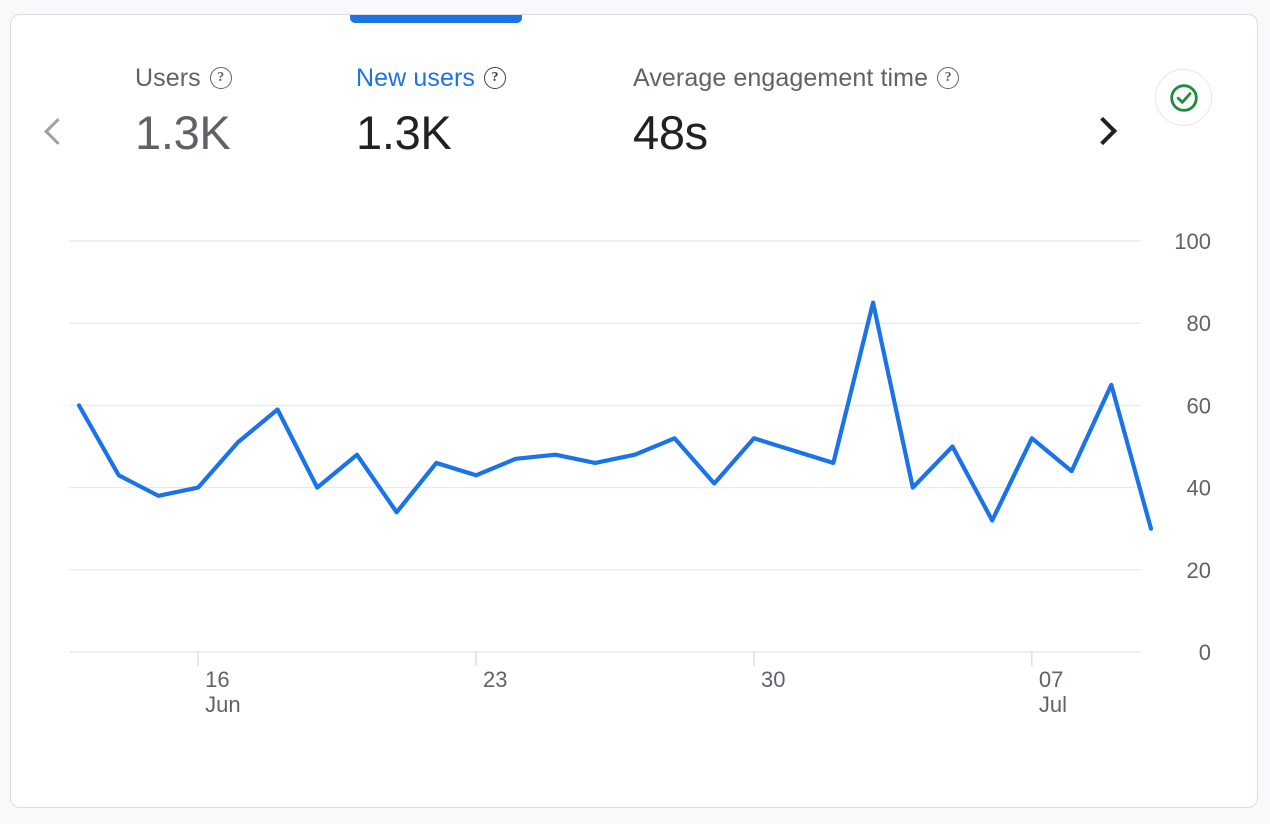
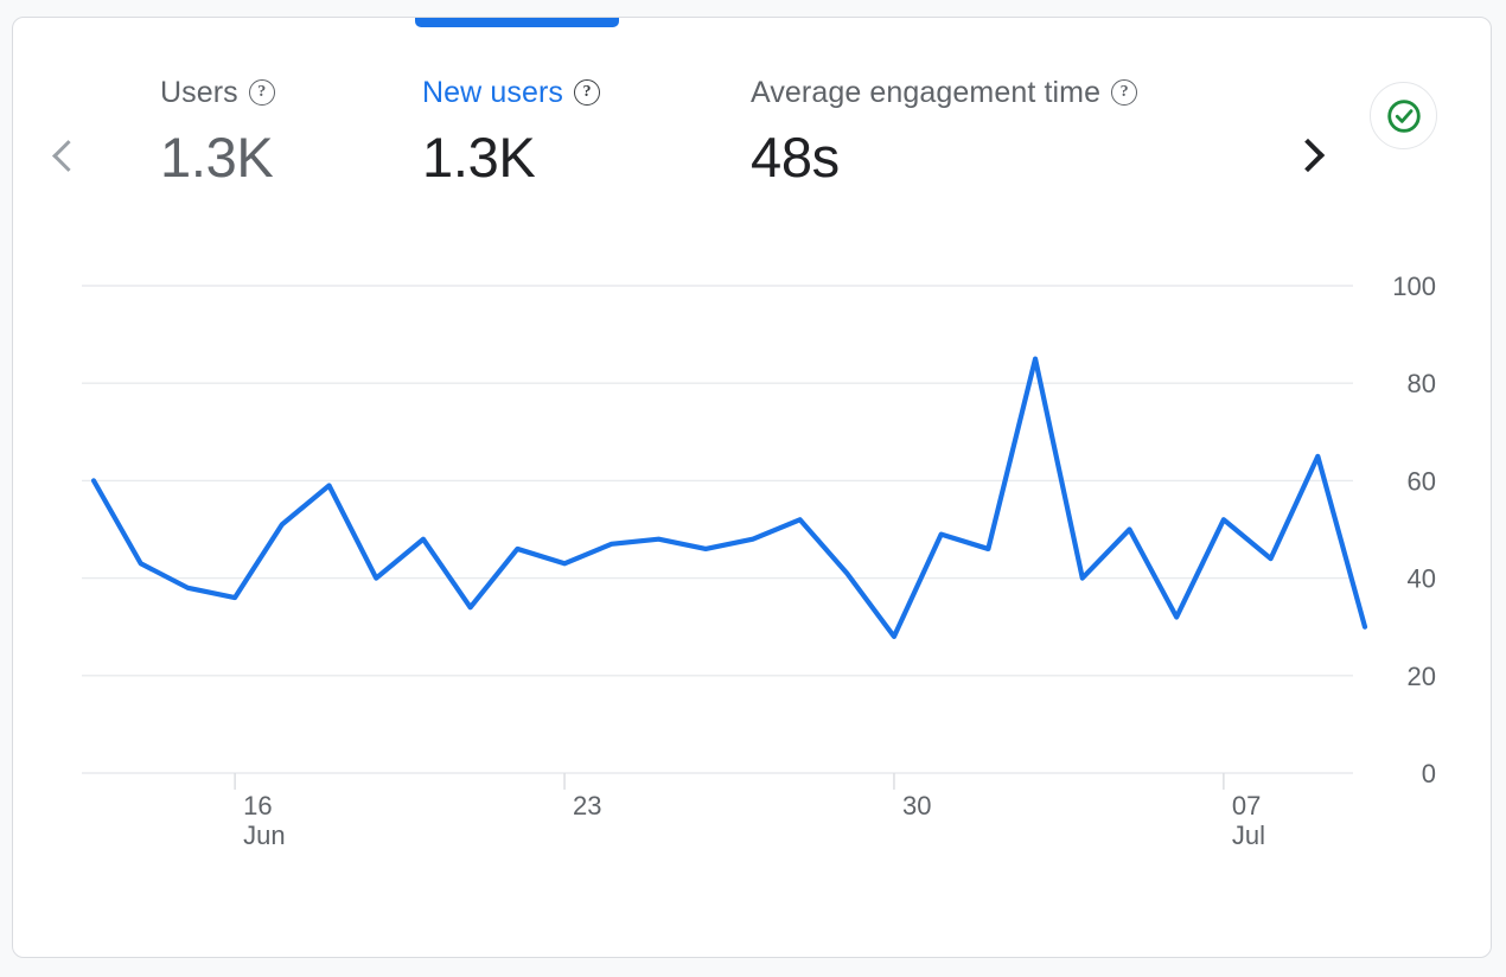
16: 40 -> 36
30: 52 -> 28
